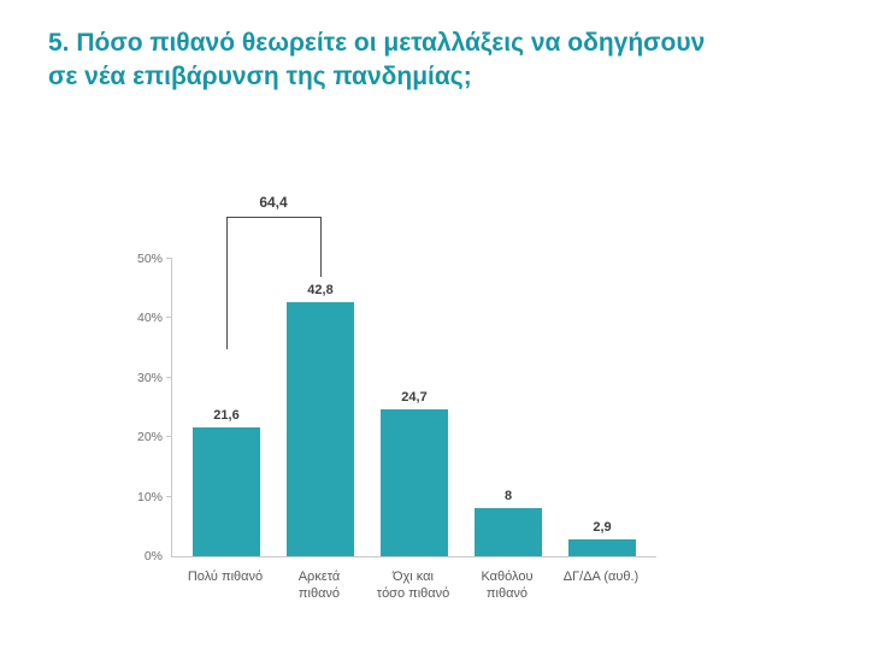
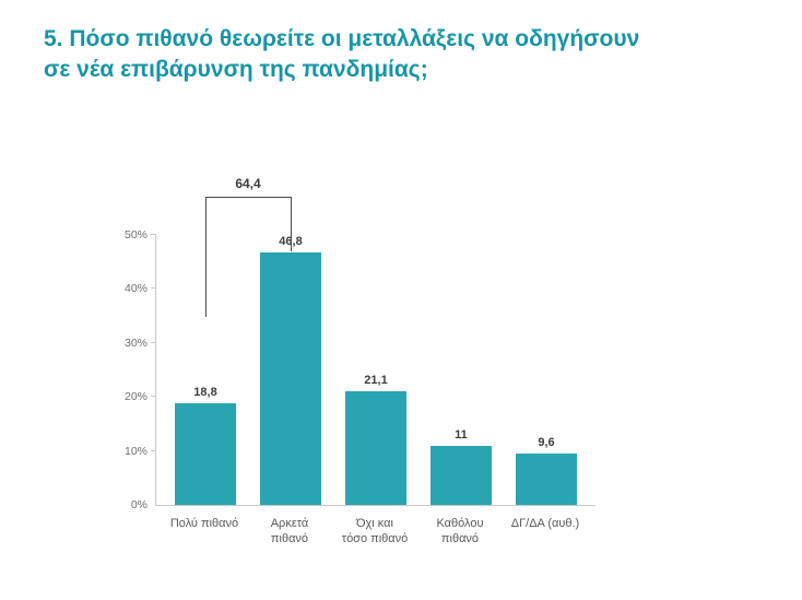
Πολύ πιθανό: 21,6 -> 18,8
Αρκετά πιθανό: 42,8 -> 46,8
Όχι και τόσο πιθανό: 24,7 -> 21,1
Καθόλου πιθανό: 8 -> 11
ΔΓ/ΔΑ (αυθ.): 2,9 -> 9,6
